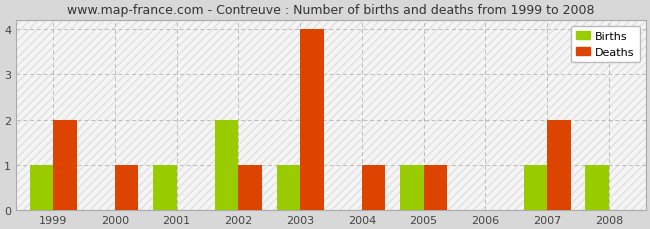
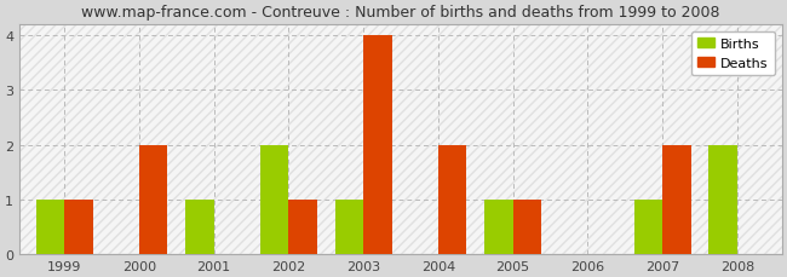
Deaths/1999: 2 -> 1
Deaths/2000: 1 -> 2
Deaths/2004: 1 -> 2
Births/2008: 1 -> 2
